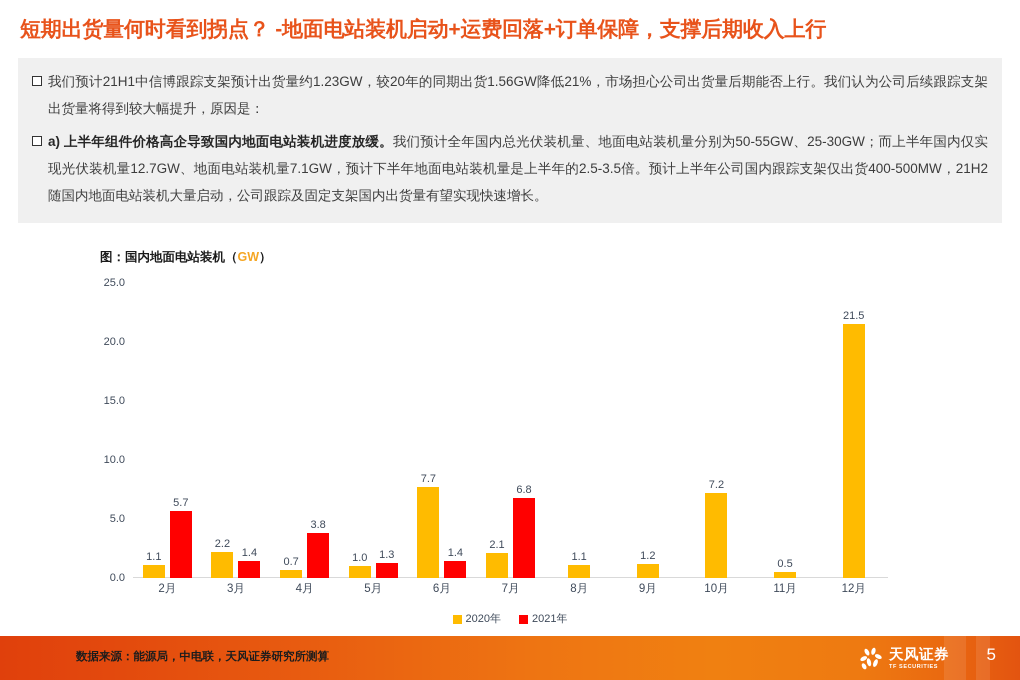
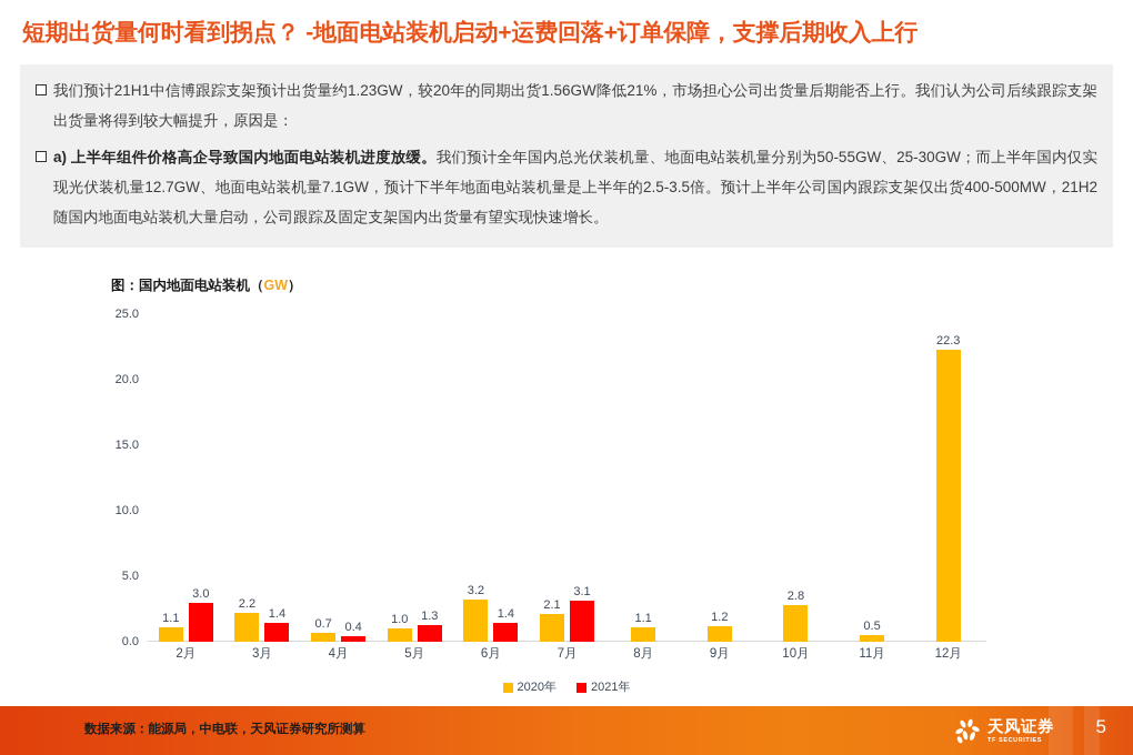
2021年/2月: 5.7 -> 3.0
2021年/4月: 3.8 -> 0.4
2020年/6月: 7.7 -> 3.2
2021年/7月: 6.8 -> 3.1
2020年/10月: 7.2 -> 2.8
2020年/12月: 21.5 -> 22.3
